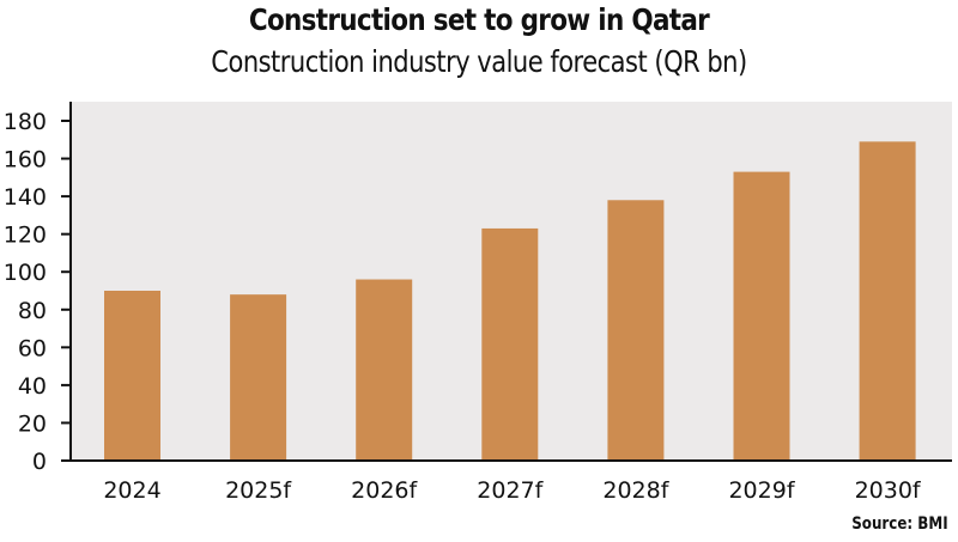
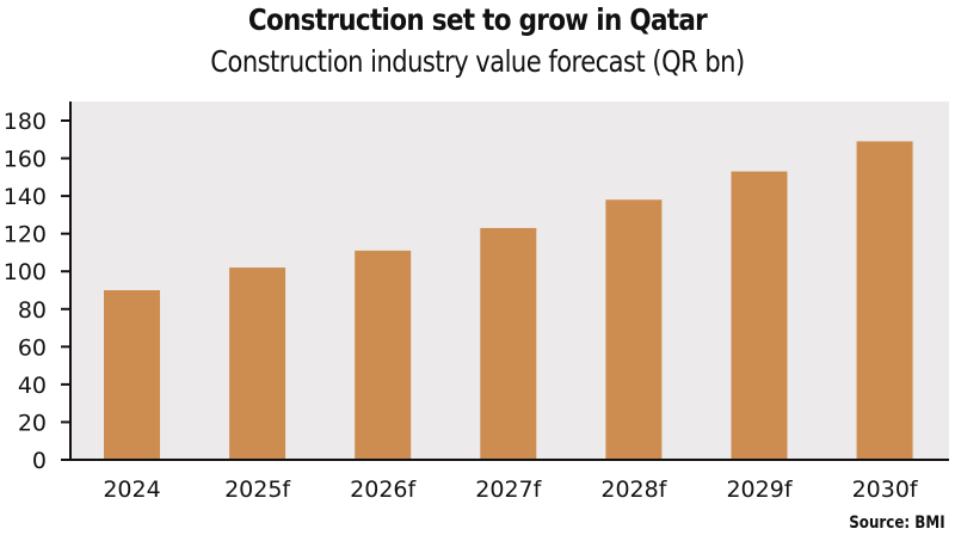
2025f: 88 -> 102
2026f: 96 -> 111
